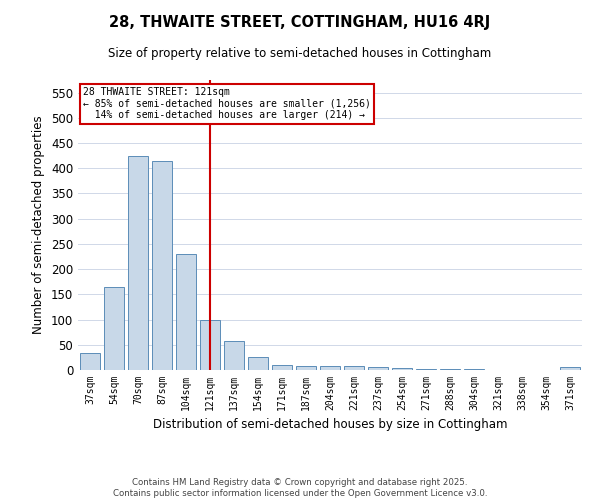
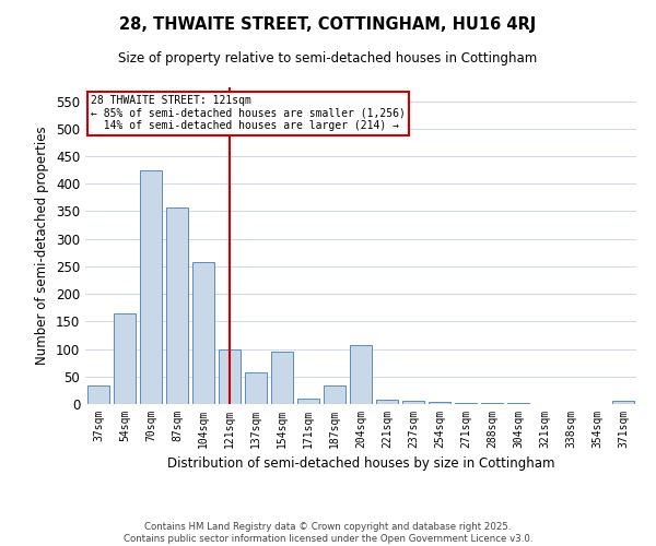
87sqm: 415 -> 356
104sqm: 230 -> 258
154sqm: 25 -> 96
187sqm: 8 -> 34
204sqm: 8 -> 108
